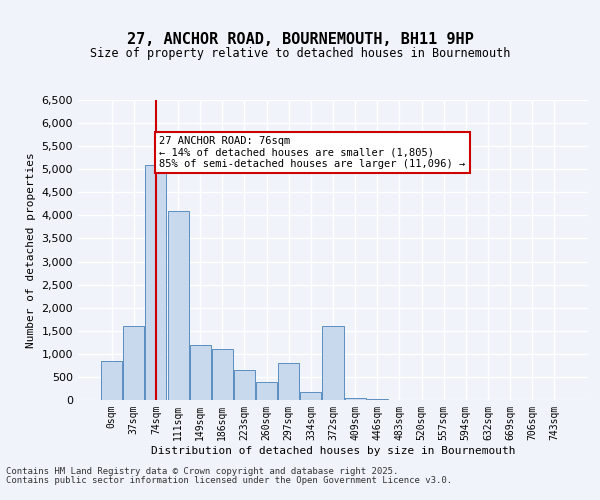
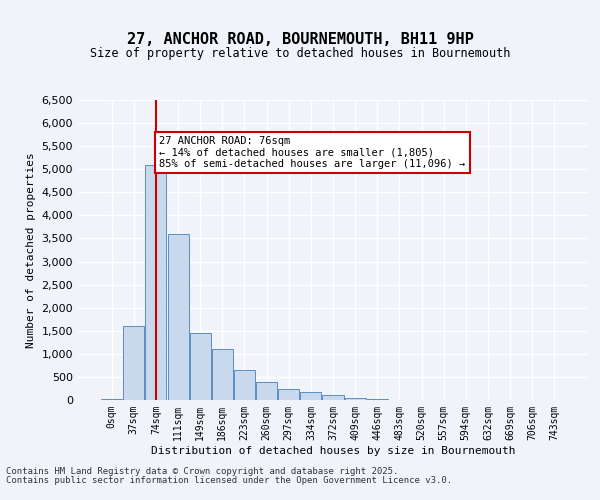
0sqm: 850 -> 30
111sqm: 4,100 -> 3,600
149sqm: 1,200 -> 1,450
297sqm: 800 -> 230
372sqm: 1,600 -> 100
